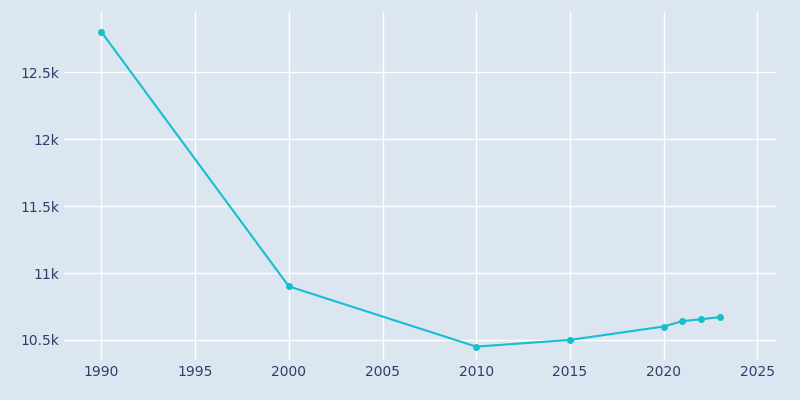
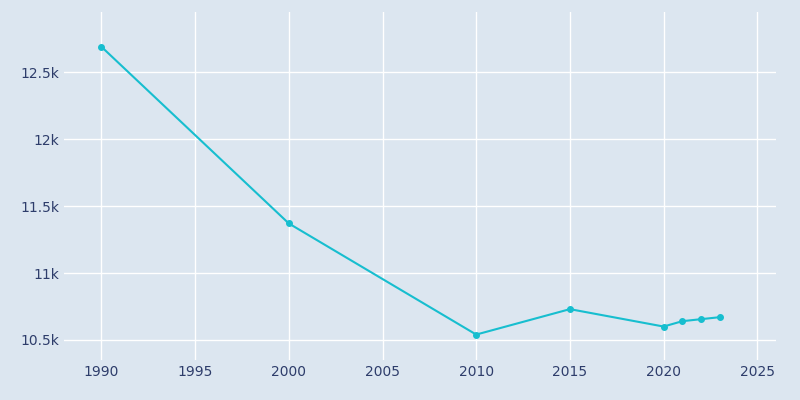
1990: 12.80k -> 12.69k
2000: 10.90k -> 11.37k
2010: 10.45k -> 10.54k
2015: 10.50k -> 10.73k
